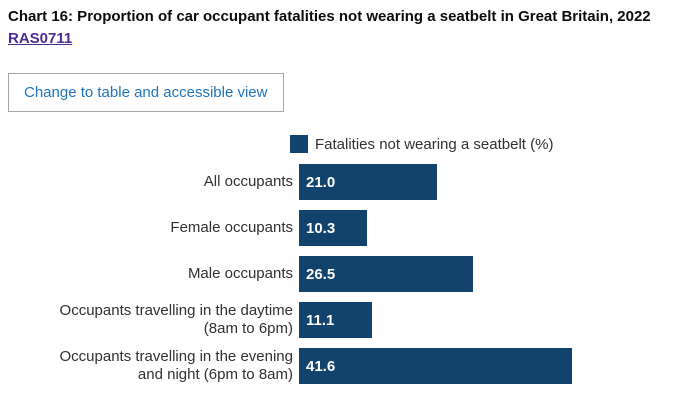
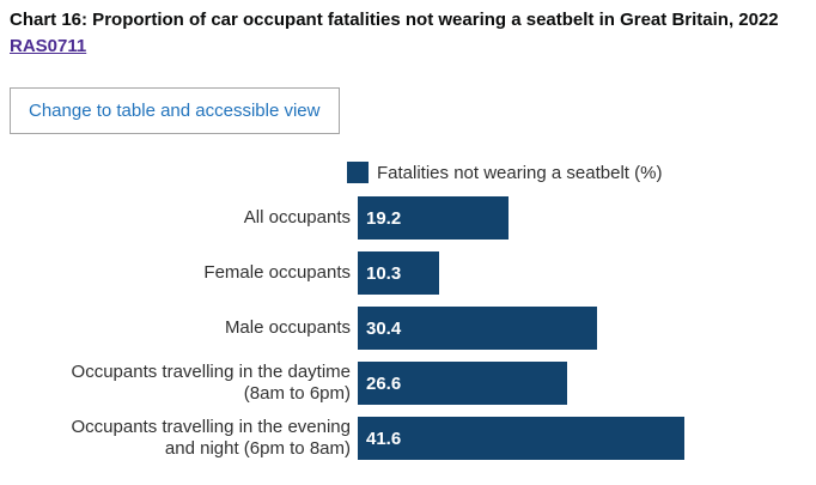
All occupants: 21.0 -> 19.2
Male occupants: 26.5 -> 30.4
Occupants travelling in the daytime (8am to 6pm): 11.1 -> 26.6
